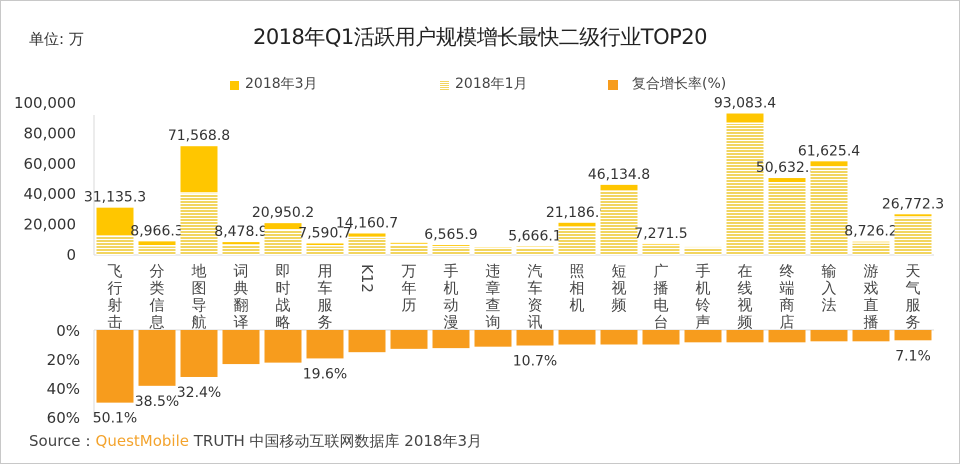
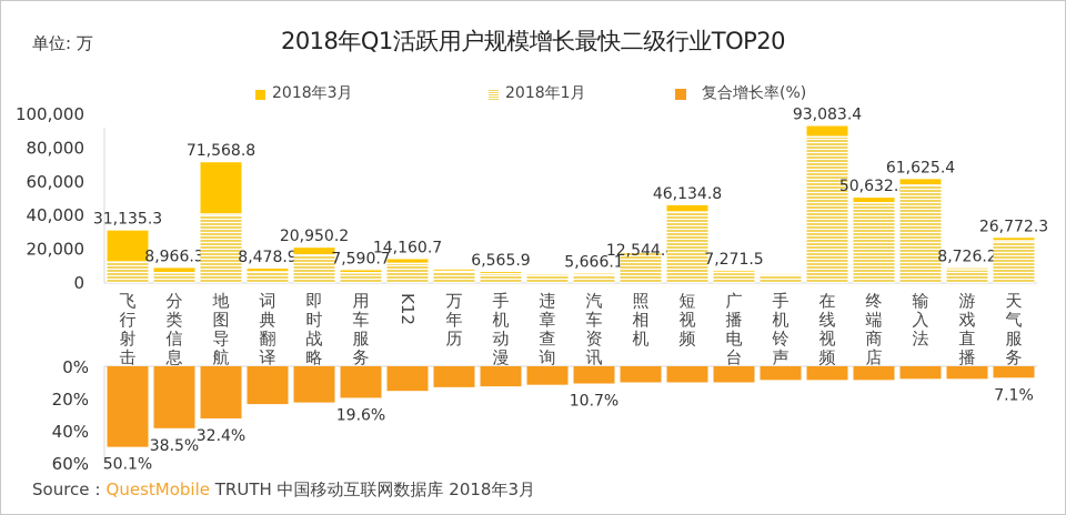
2018年3月/照相机: 21,186.9 -> 12,544.4
